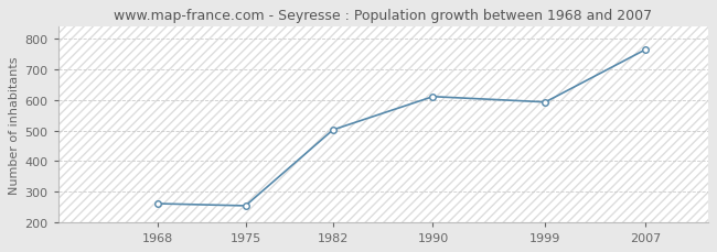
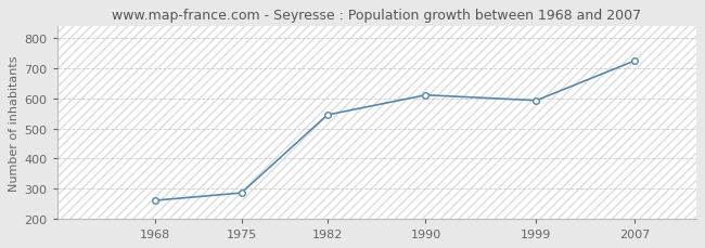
1975: 253 -> 285
1982: 502 -> 545
2007: 765 -> 725
